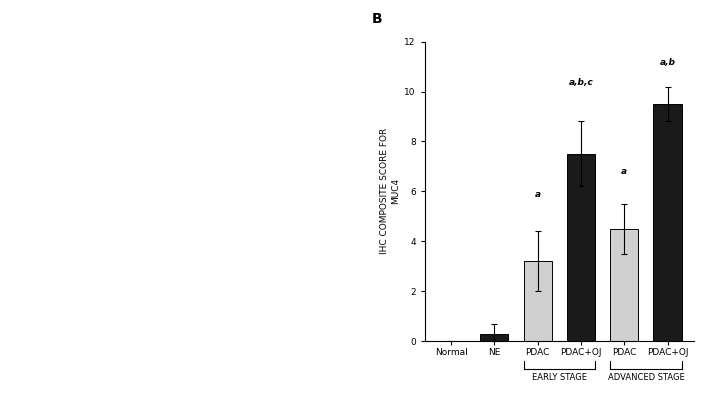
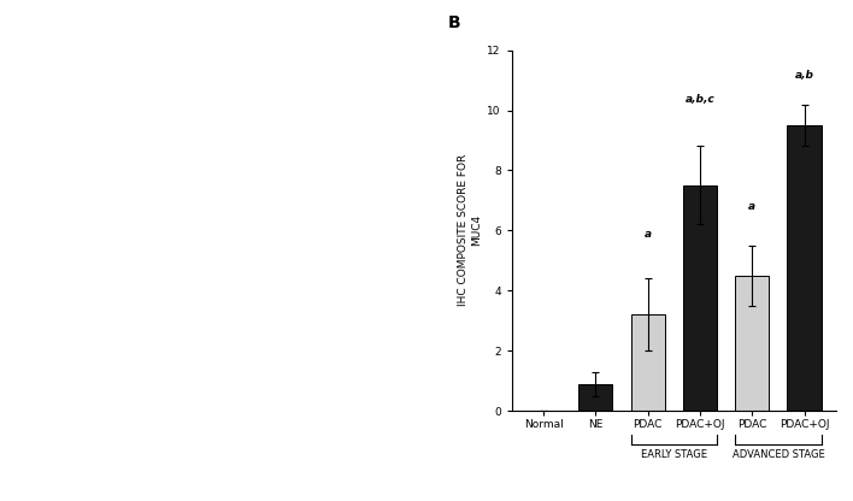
NE: 0.3 -> 0.9
